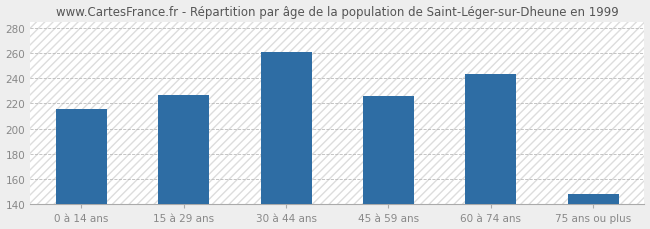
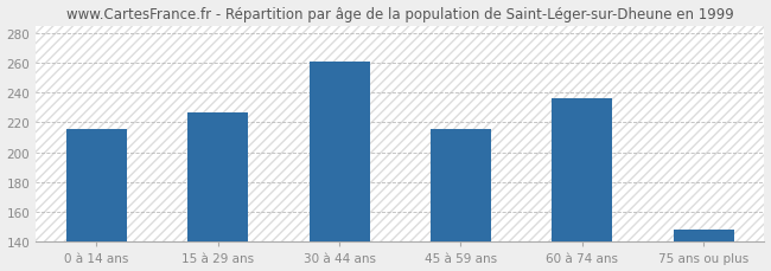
45 à 59 ans: 226 -> 216
60 à 74 ans: 243 -> 236
